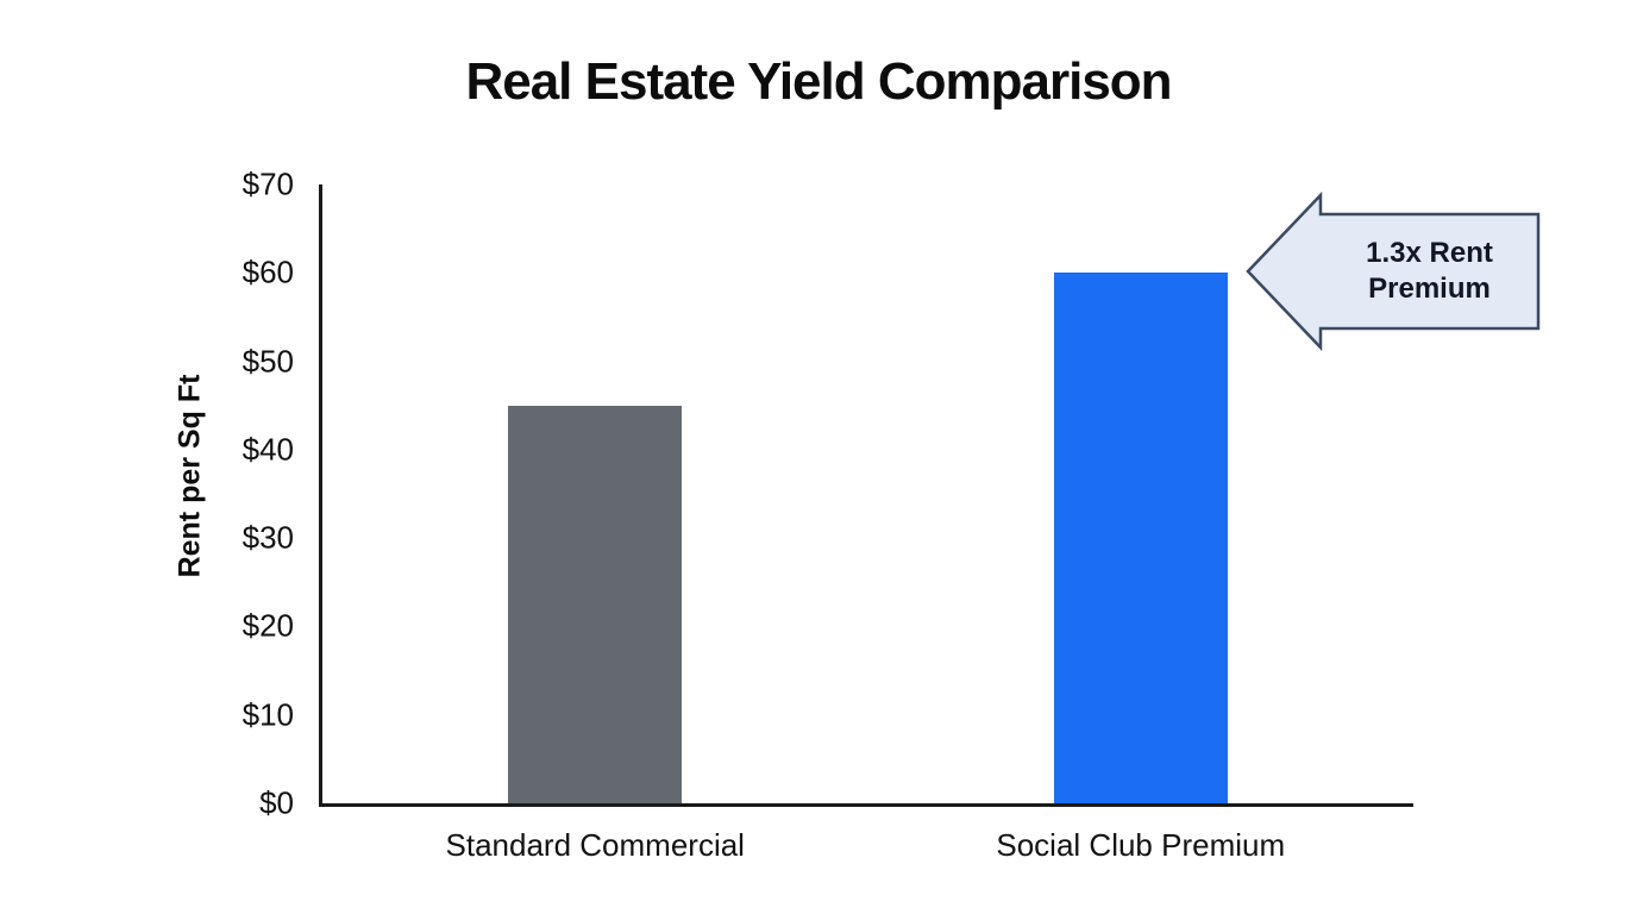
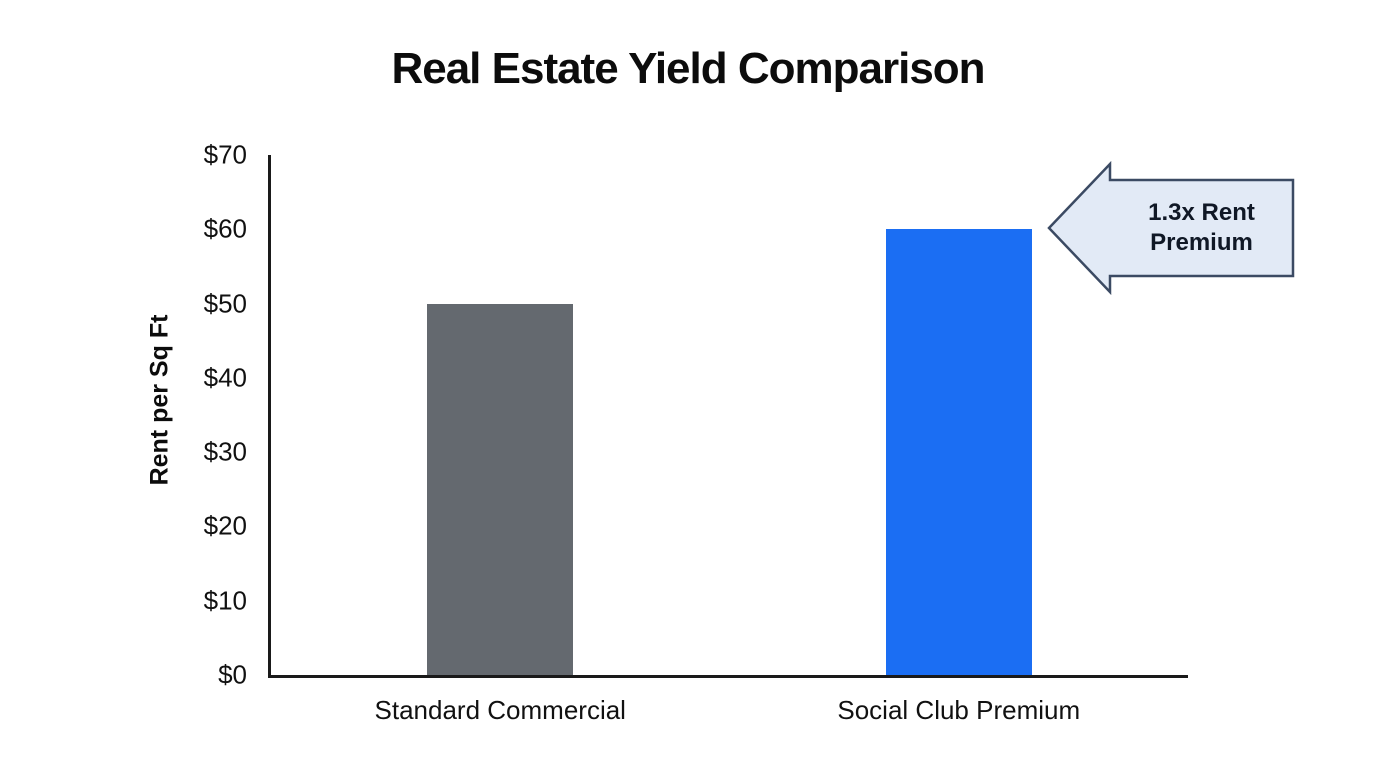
Standard Commercial: $45 -> $50
